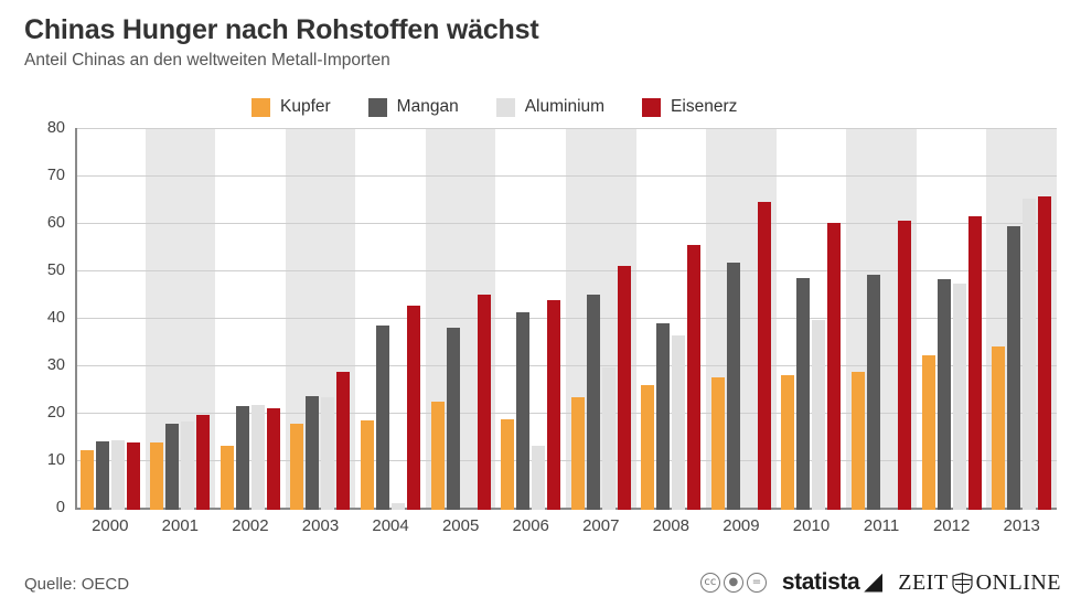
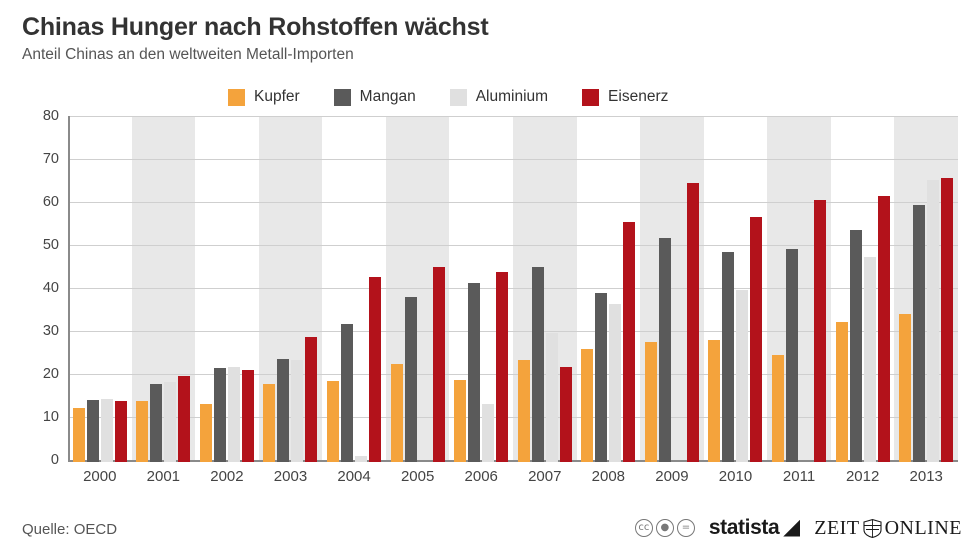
Mangan/2004: 39 -> 32
Eisenerz/2007: 52 -> 22
Eisenerz/2010: 60 -> 57
Kupfer/2011: 29 -> 25
Mangan/2012: 49 -> 54
